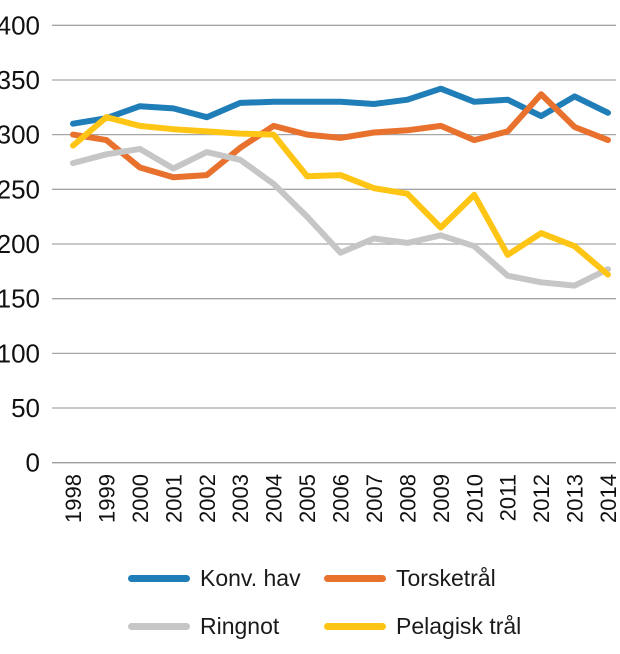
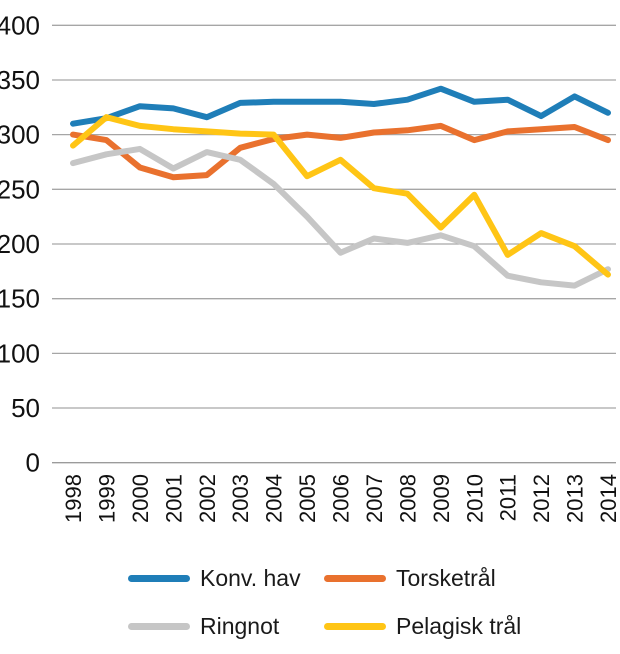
Torsketrål/2004: 308 -> 296
Pelagisk trål/2006: 263 -> 277
Torsketrål/2012: 337 -> 305
